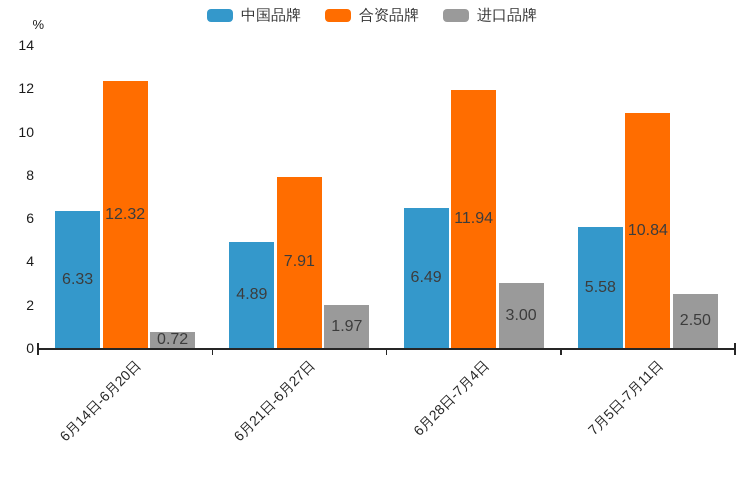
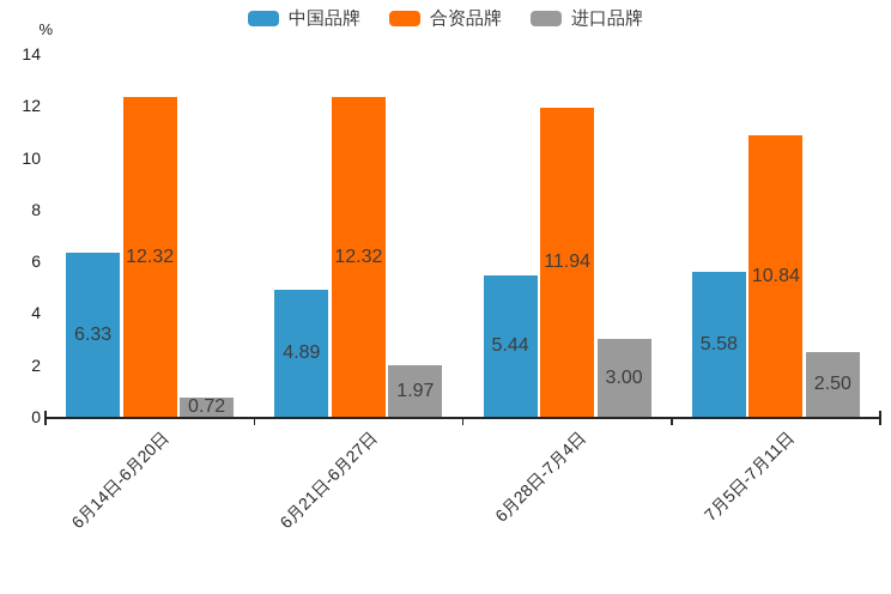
合资品牌/6月21日-6月27日: 7.91 -> 12.32
中国品牌/6月28日-7月4日: 6.49 -> 5.44
